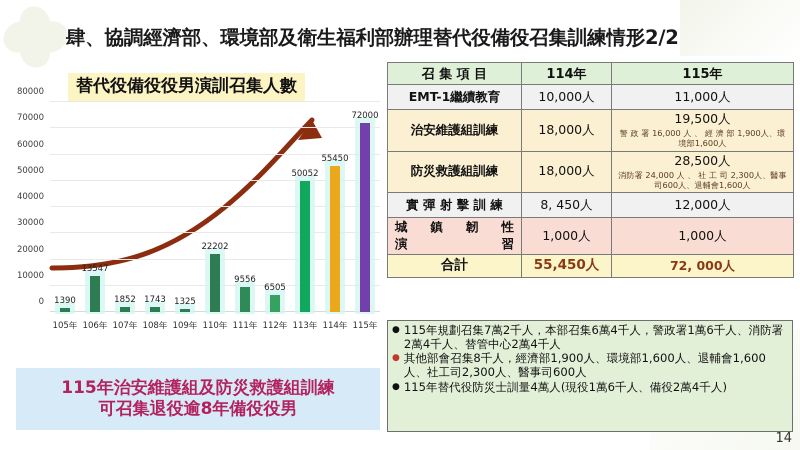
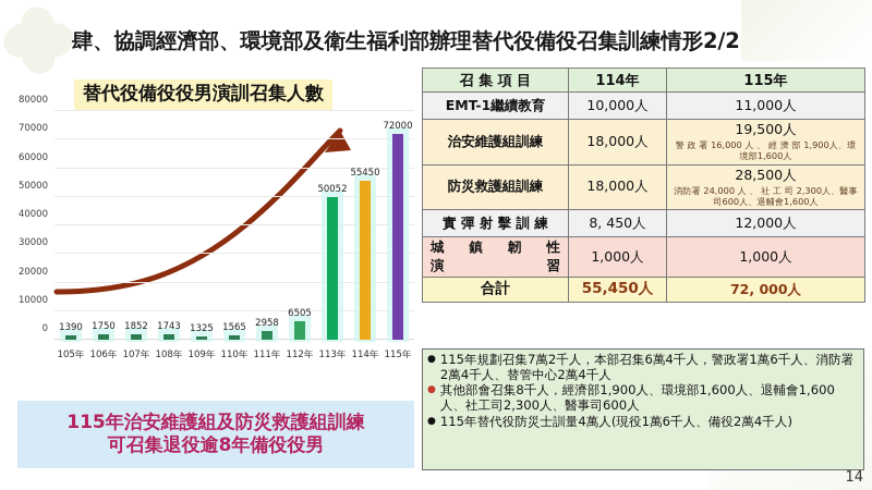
106年: 13547 -> 1750
110年: 22202 -> 1565
111年: 9556 -> 2958
